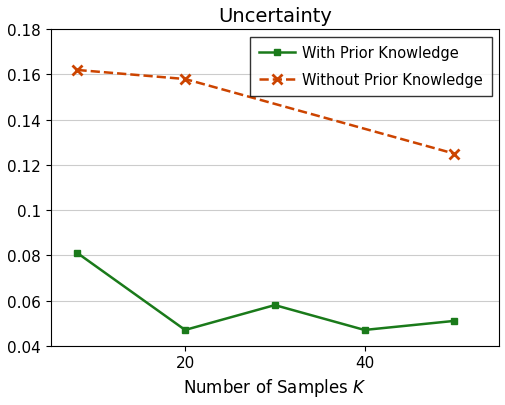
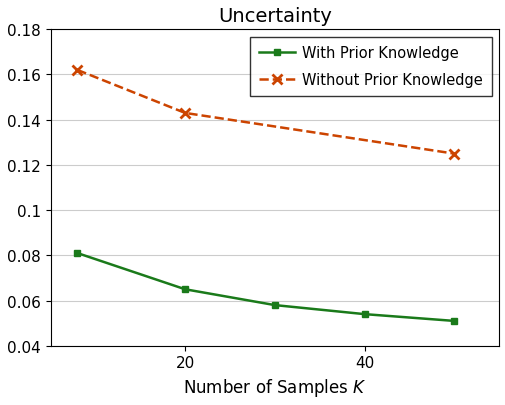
With Prior Knowledge/20: 0.047 -> 0.065
Without Prior Knowledge/20: 0.158 -> 0.143
With Prior Knowledge/40: 0.047 -> 0.054
